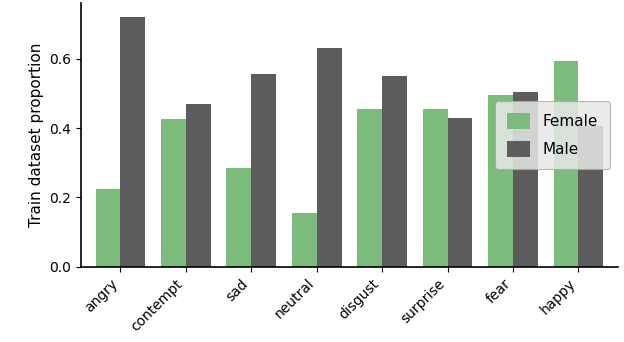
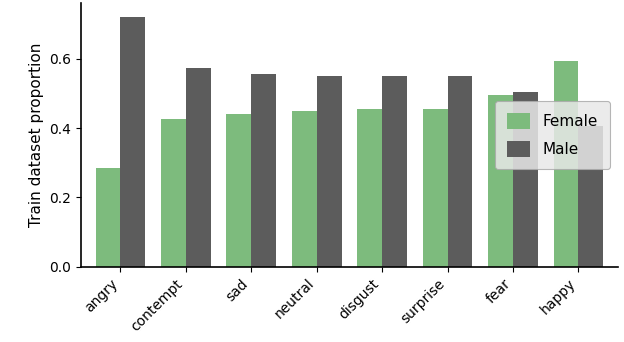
Female/angry: 0.225 -> 0.285
Male/contempt: 0.470 -> 0.575
Female/sad: 0.285 -> 0.440
Female/neutral: 0.155 -> 0.450
Male/neutral: 0.630 -> 0.550
Male/surprise: 0.430 -> 0.550
